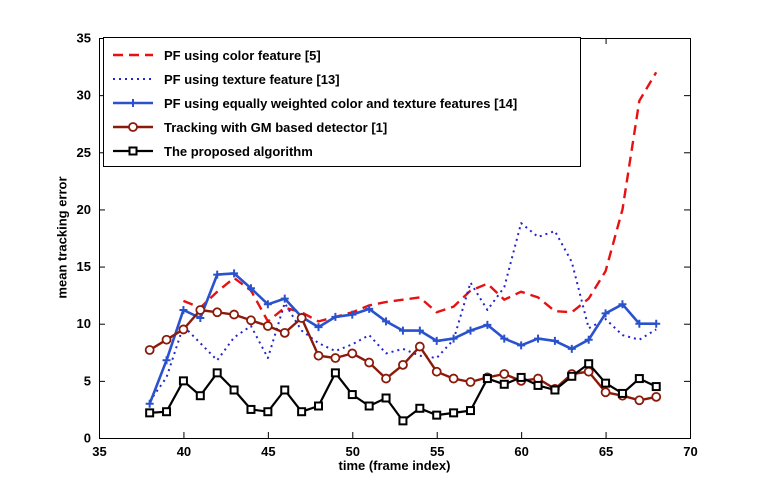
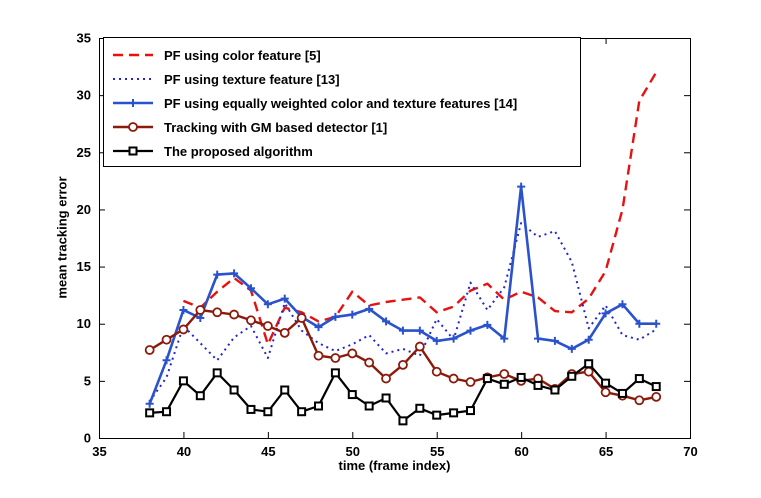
PF using color feature [5]/45: 10.2 -> 8.2
PF using color feature [5]/50: 11.0 -> 12.8
PF using texture feature [13]/55: 7.0 -> 10.4
PF using equally weighted color and texture features [14]/60: 8.1 -> 22.0
PF using texture feature [13]/65: 10.4 -> 11.6
